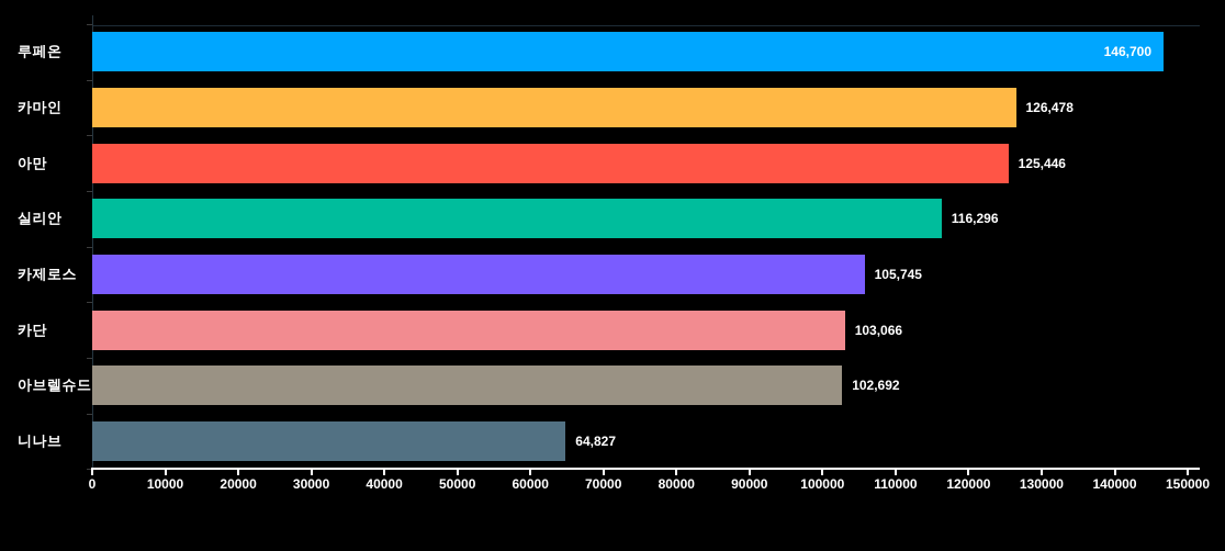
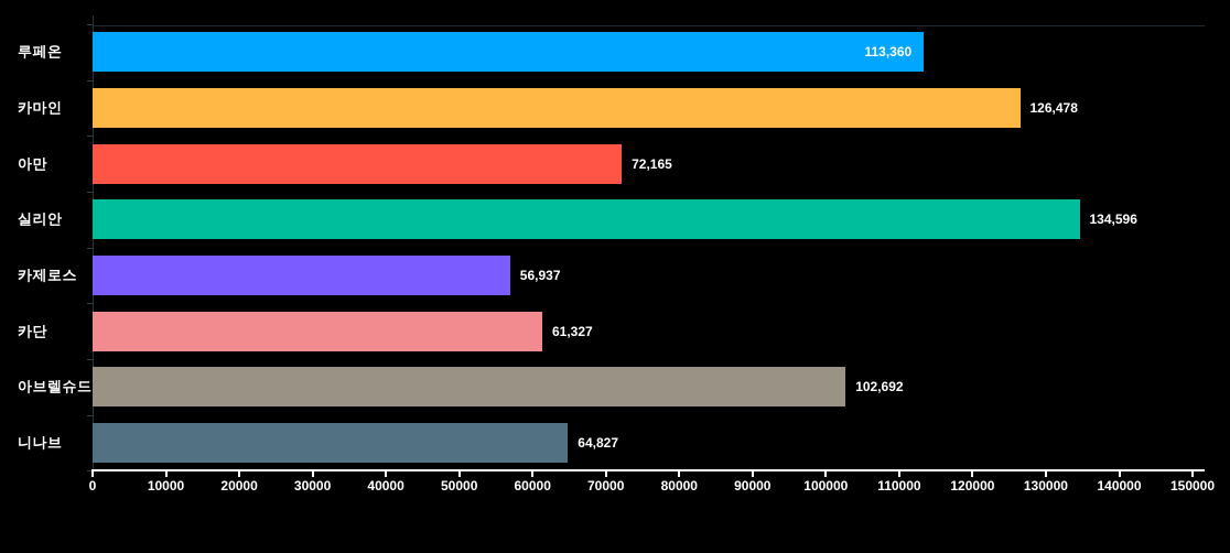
루페온: 146,700 -> 113,360
아만: 125,446 -> 72,165
실리안: 116,296 -> 134,596
카제로스: 105,745 -> 56,937
카단: 103,066 -> 61,327
